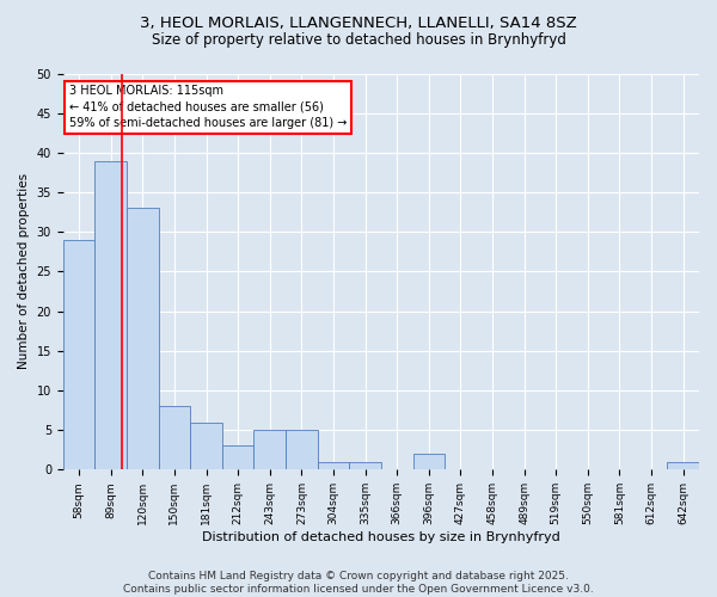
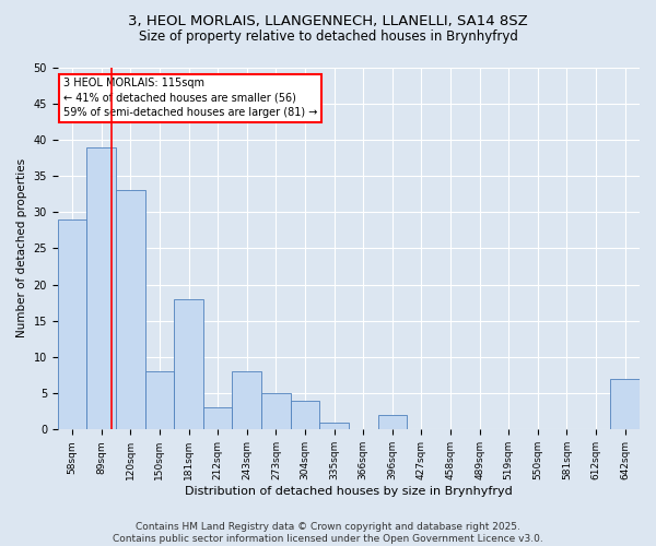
181sqm: 6 -> 18
243sqm: 5 -> 8
304sqm: 1 -> 4
642sqm: 1 -> 7
